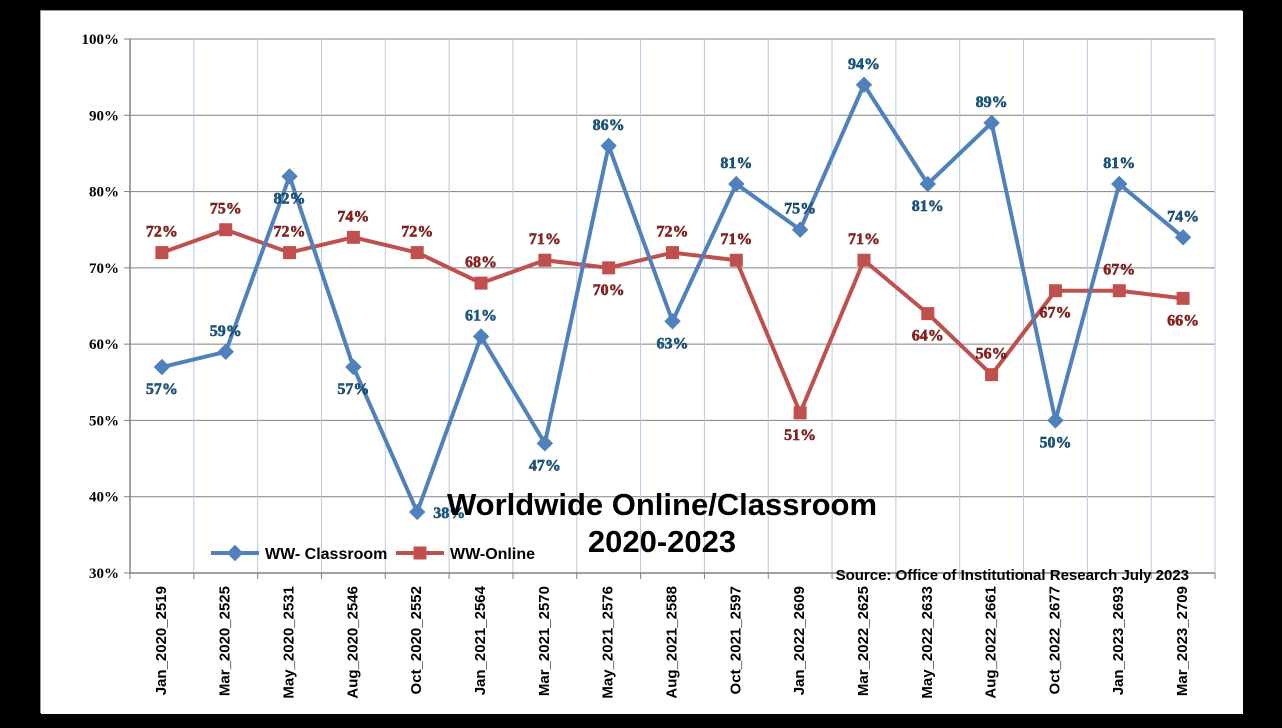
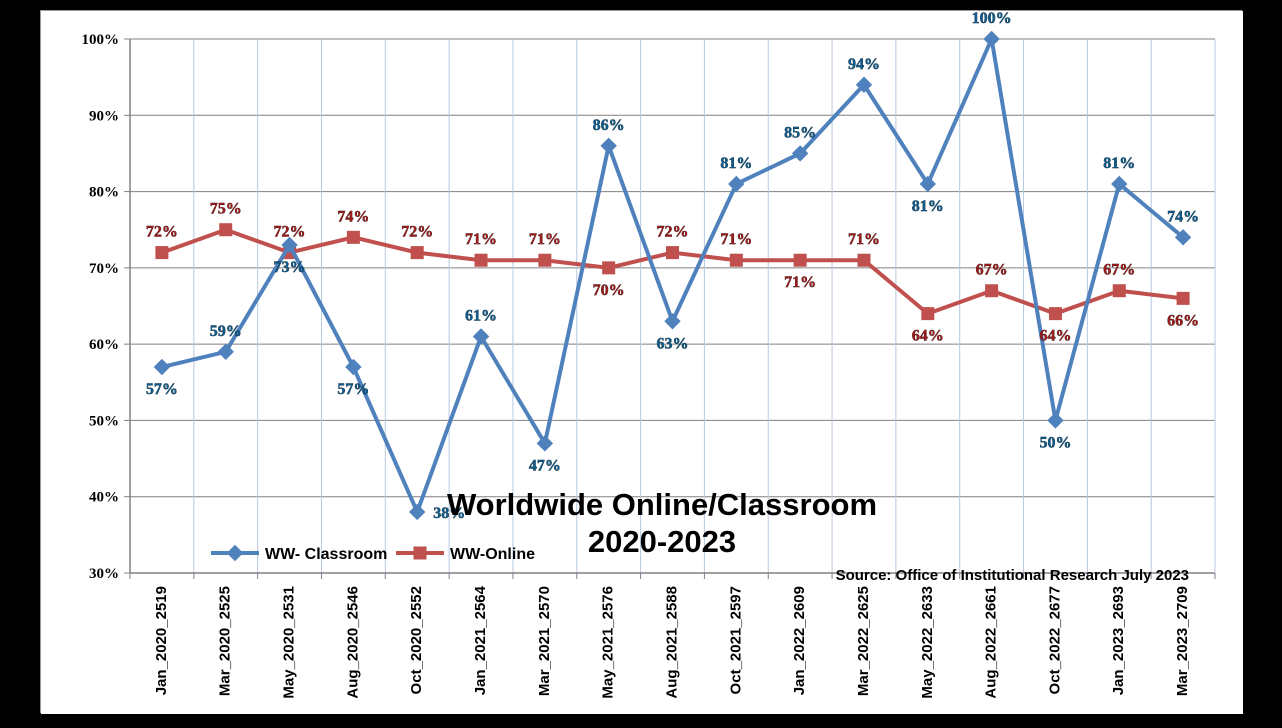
WW- Classroom/May_2020_2531: 82% -> 73%
WW-Online/Jan_2021_2564: 68% -> 71%
WW- Classroom/Jan_2022_2609: 75% -> 85%
WW-Online/Jan_2022_2609: 51% -> 71%
WW- Classroom/Aug_2022_2661: 89% -> 100%
WW-Online/Aug_2022_2661: 56% -> 67%
WW-Online/Oct_2022_2677: 67% -> 64%
